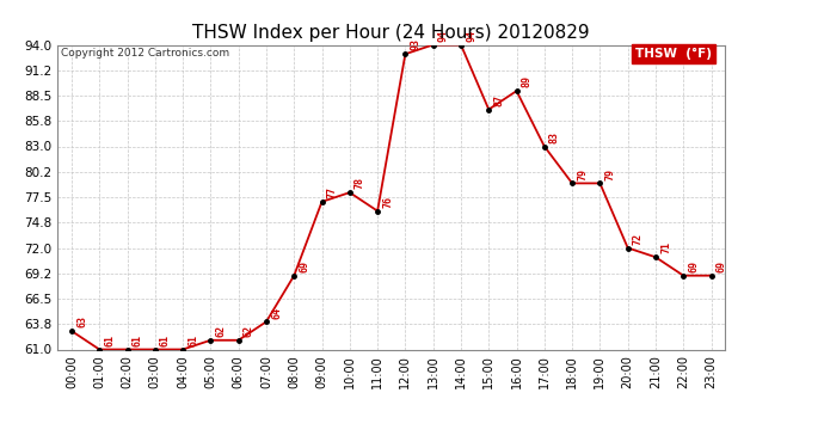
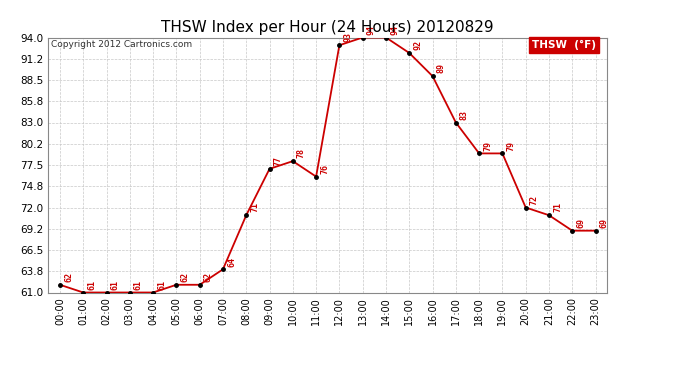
00:00: 63 -> 62
08:00: 69 -> 71
15:00: 87 -> 92
